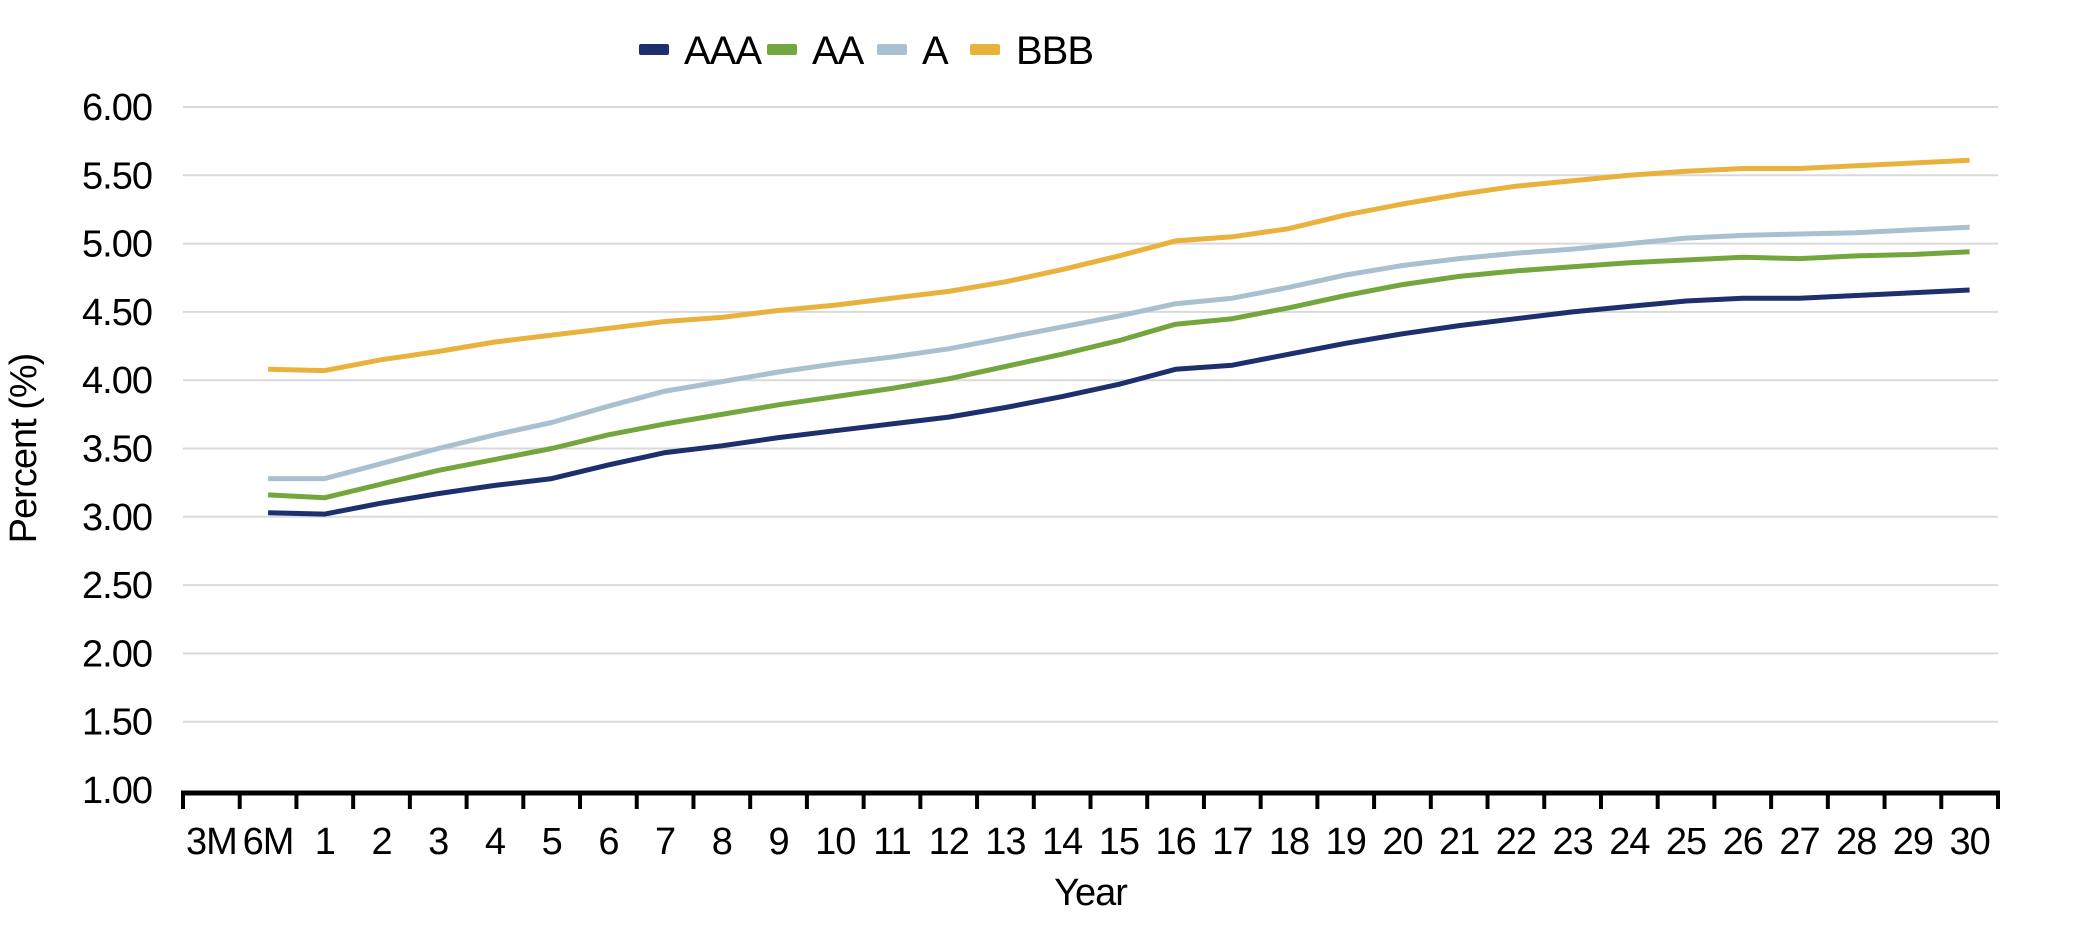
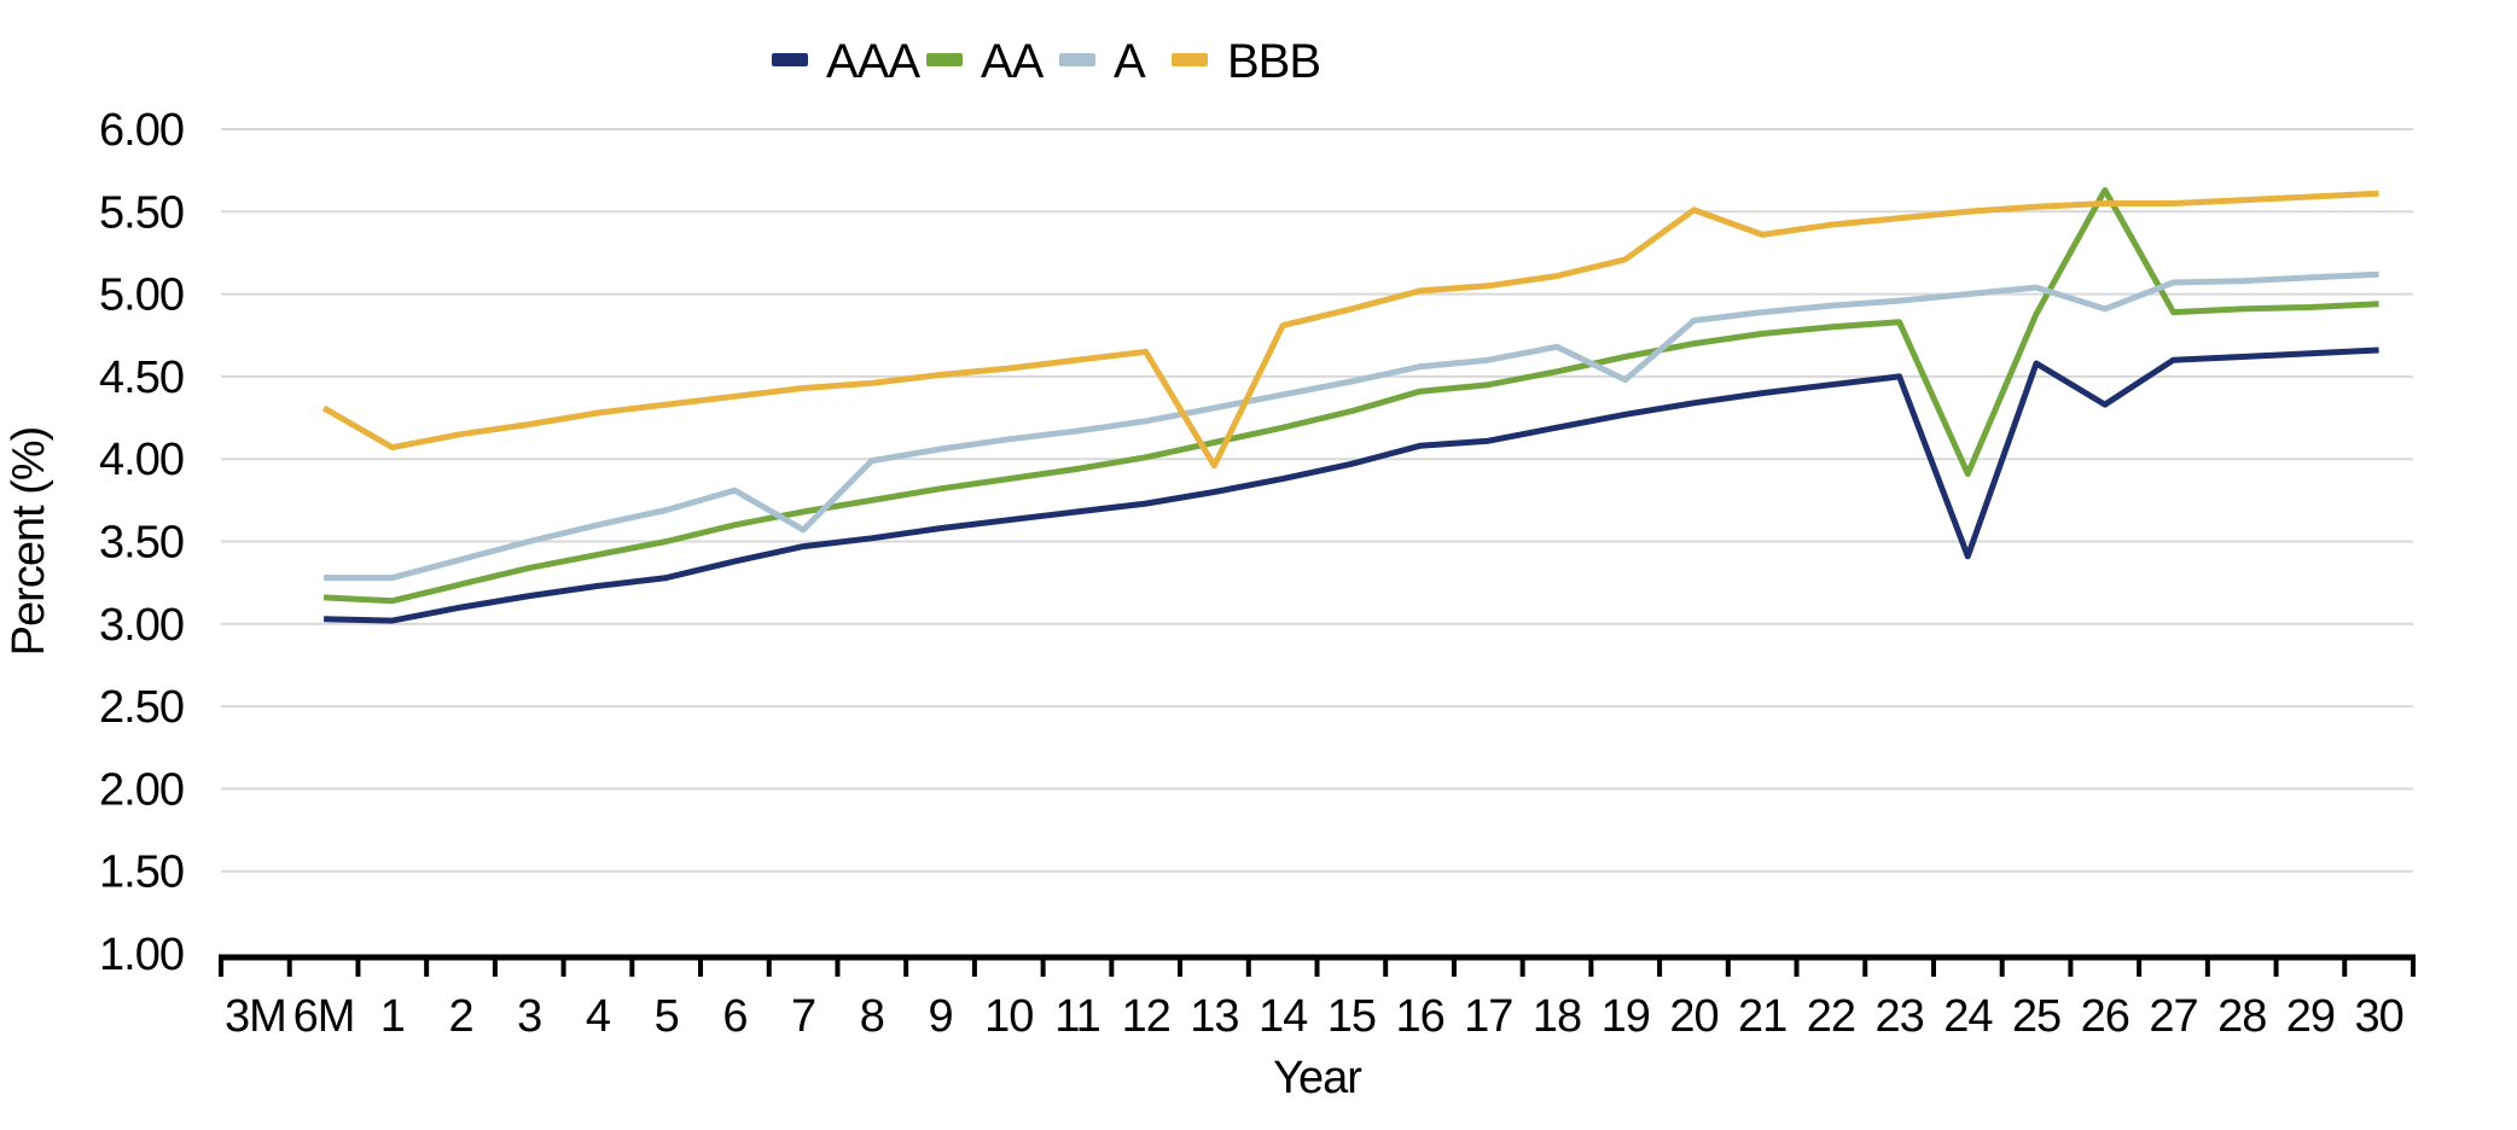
BBB/6M: 4.08 -> 4.31
A/7: 3.92 -> 3.57
BBB/13: 4.72 -> 3.96
A/19: 4.77 -> 4.48
BBB/20: 5.29 -> 5.51
AAA/24: 4.54 -> 3.41
AA/24: 4.86 -> 3.91
AAA/26: 4.60 -> 4.33
AA/26: 4.90 -> 5.63
A/26: 5.06 -> 4.91
